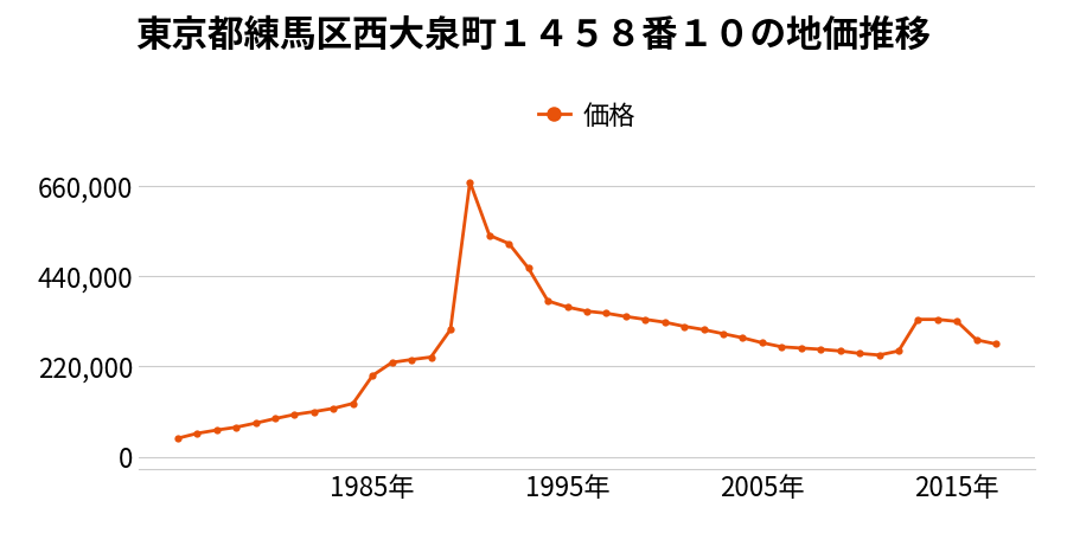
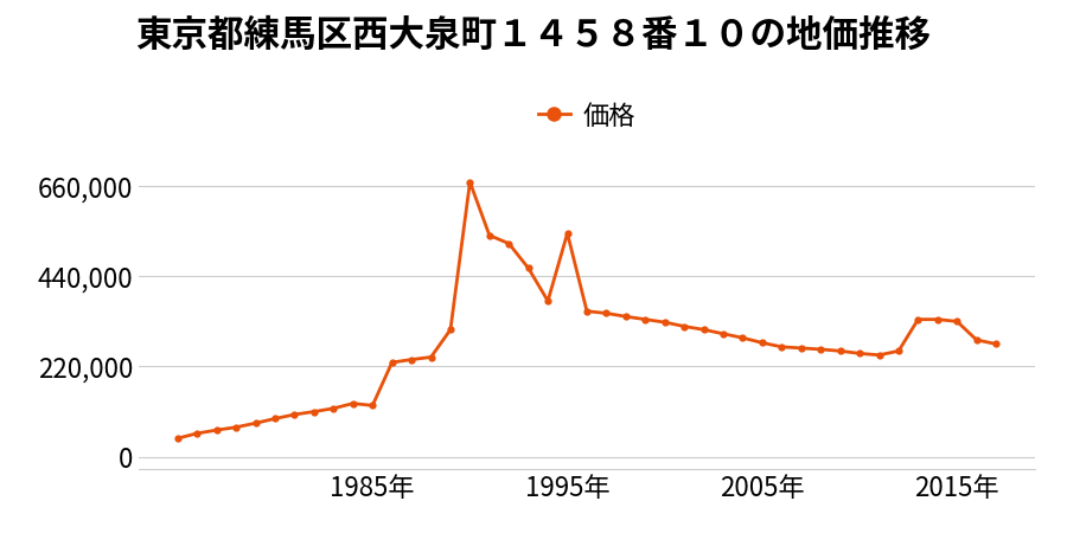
1985年: 198,000 -> 125,000
1995年: 365,000 -> 545,000
